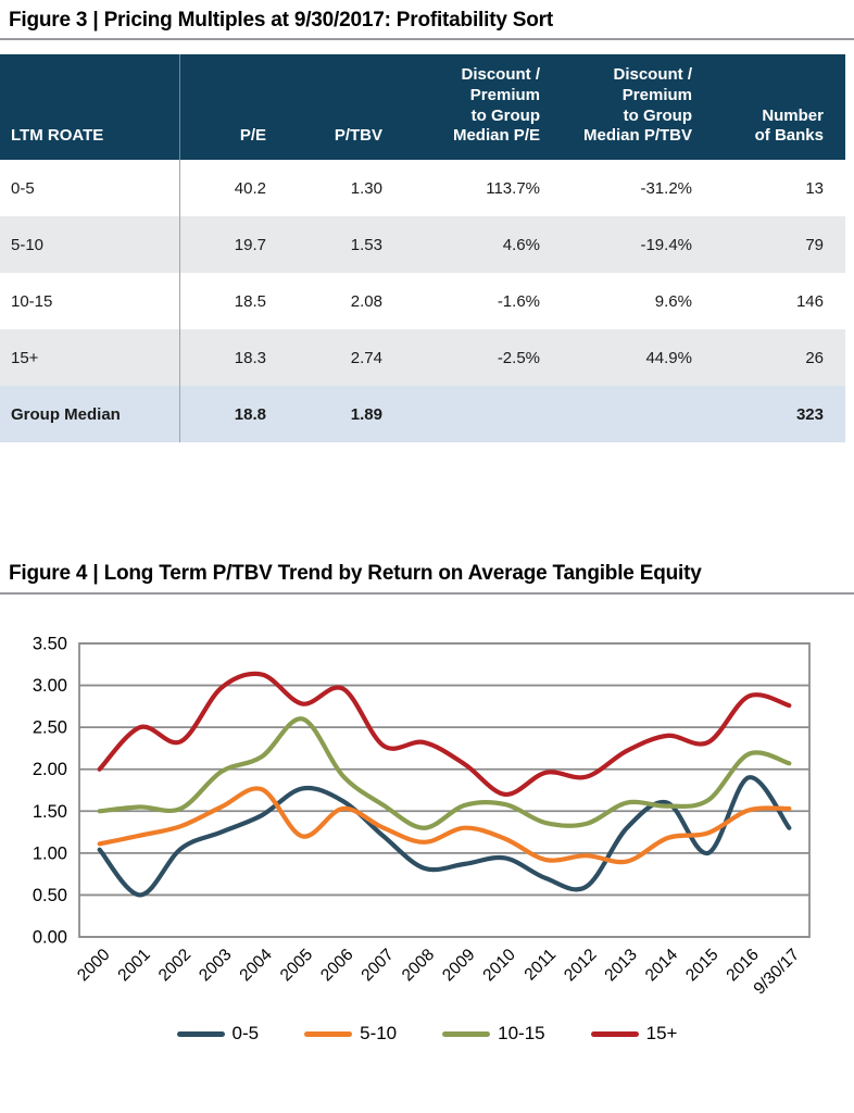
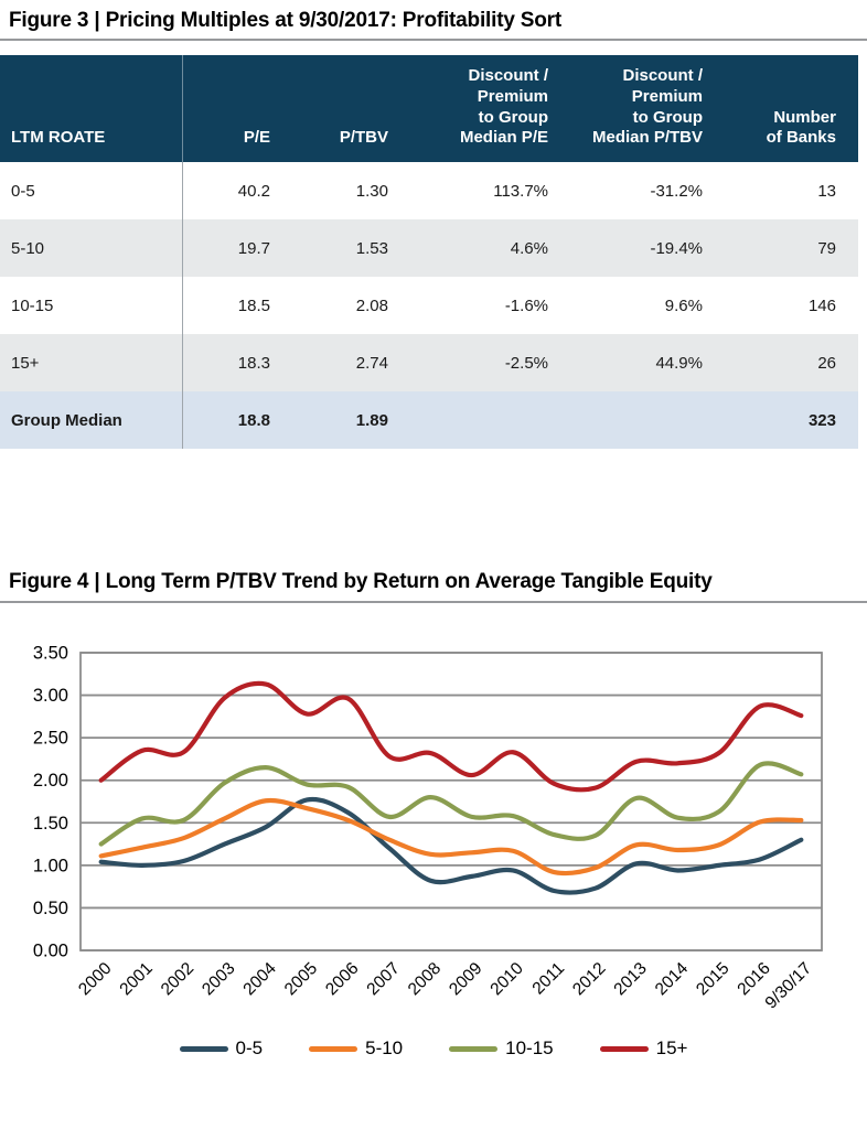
10-15/2000: 1.5 -> 1.2
0-5/2001: 0.5 -> 1.0
15+/2001: 2.5 -> 2.4
5-10/2005: 1.2 -> 1.7
10-15/2005: 2.6 -> 1.9
10-15/2008: 1.3 -> 1.8
5-10/2009: 1.3 -> 1.1
15+/2010: 1.7 -> 2.3
0-5/2012: 0.6 -> 0.7
0-5/2013: 1.3 -> 1.0
5-10/2013: 0.9 -> 1.2
10-15/2013: 1.6 -> 1.8
0-5/2014: 1.6 -> 0.9
15+/2014: 2.4 -> 2.2
0-5/2016: 1.9 -> 1.1
